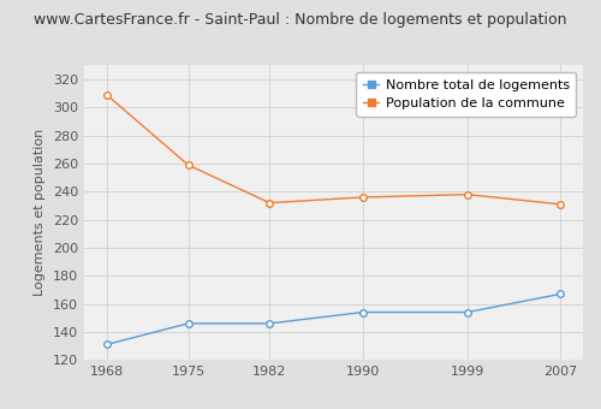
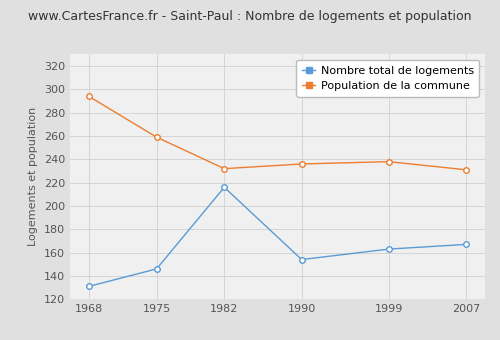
Population de la commune/1968: 309 -> 294
Nombre total de logements/1982: 146 -> 216
Nombre total de logements/1999: 154 -> 163
